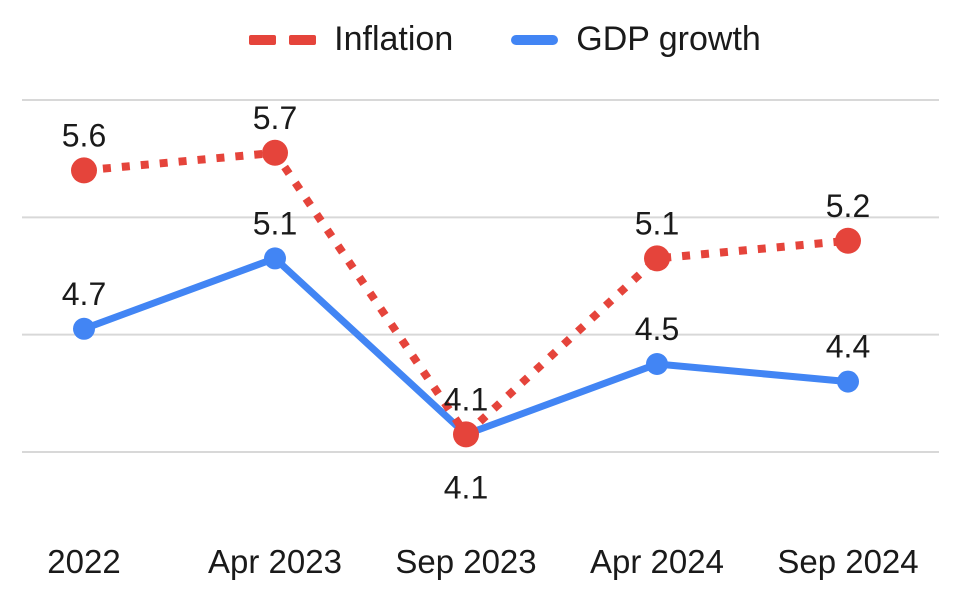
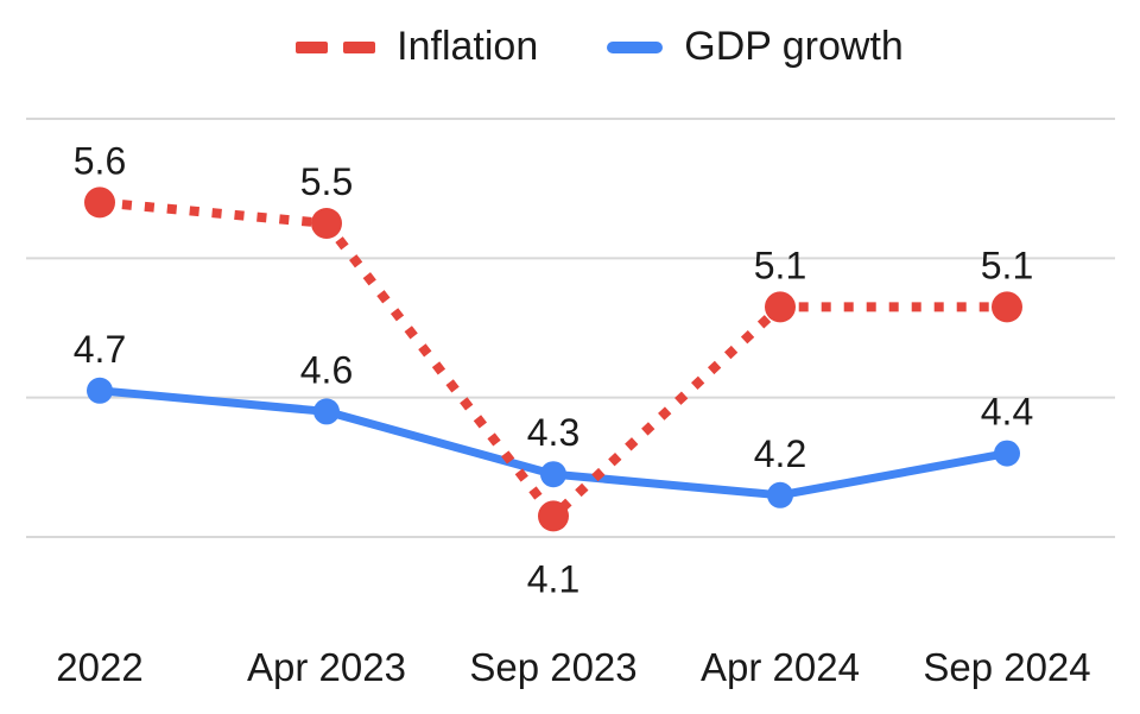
Inflation/Apr 2023: 5.7 -> 5.5
GDP growth/Apr 2023: 5.1 -> 4.6
GDP growth/Sep 2023: 4.1 -> 4.3
GDP growth/Apr 2024: 4.5 -> 4.2
Inflation/Sep 2024: 5.2 -> 5.1
